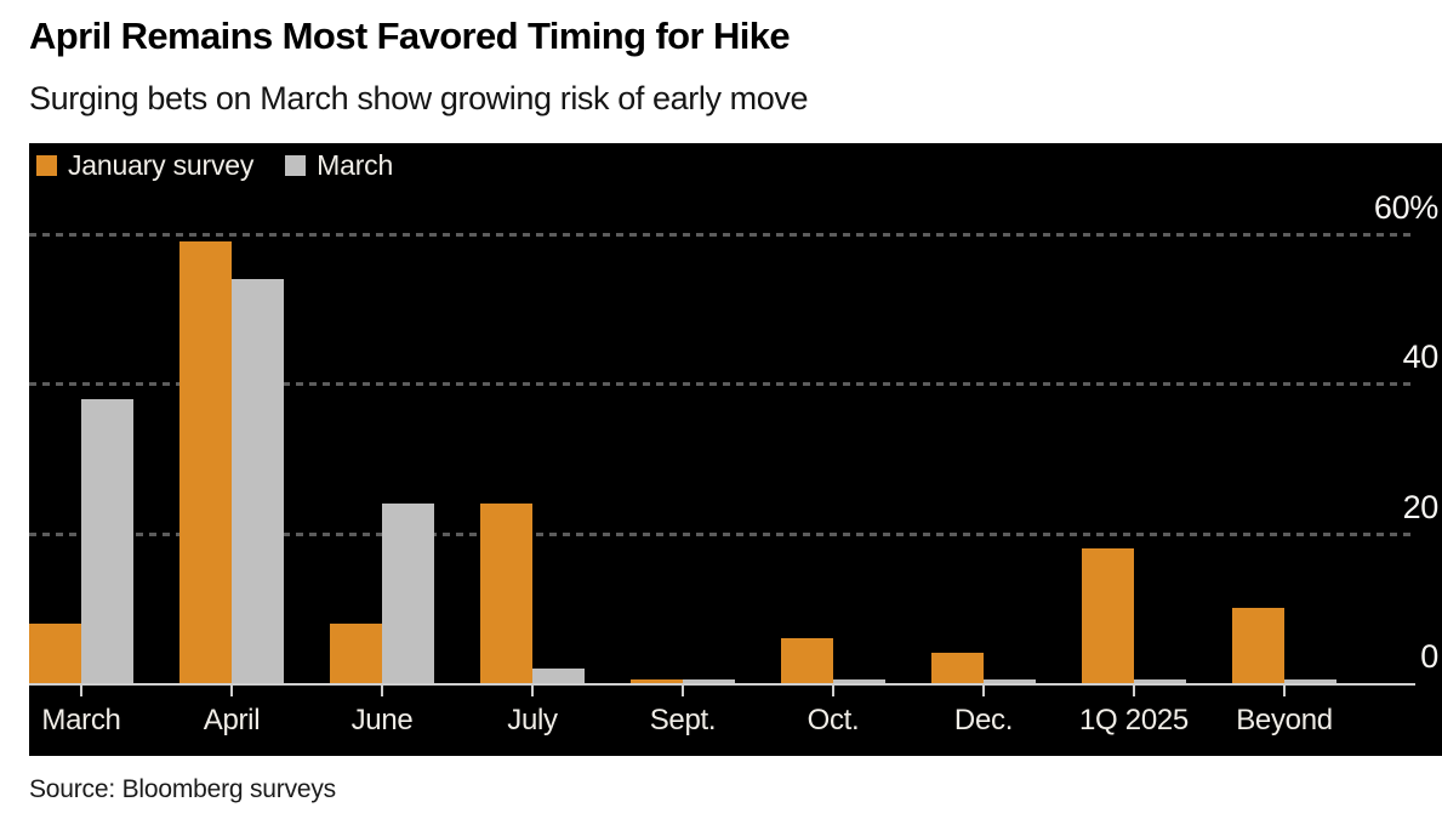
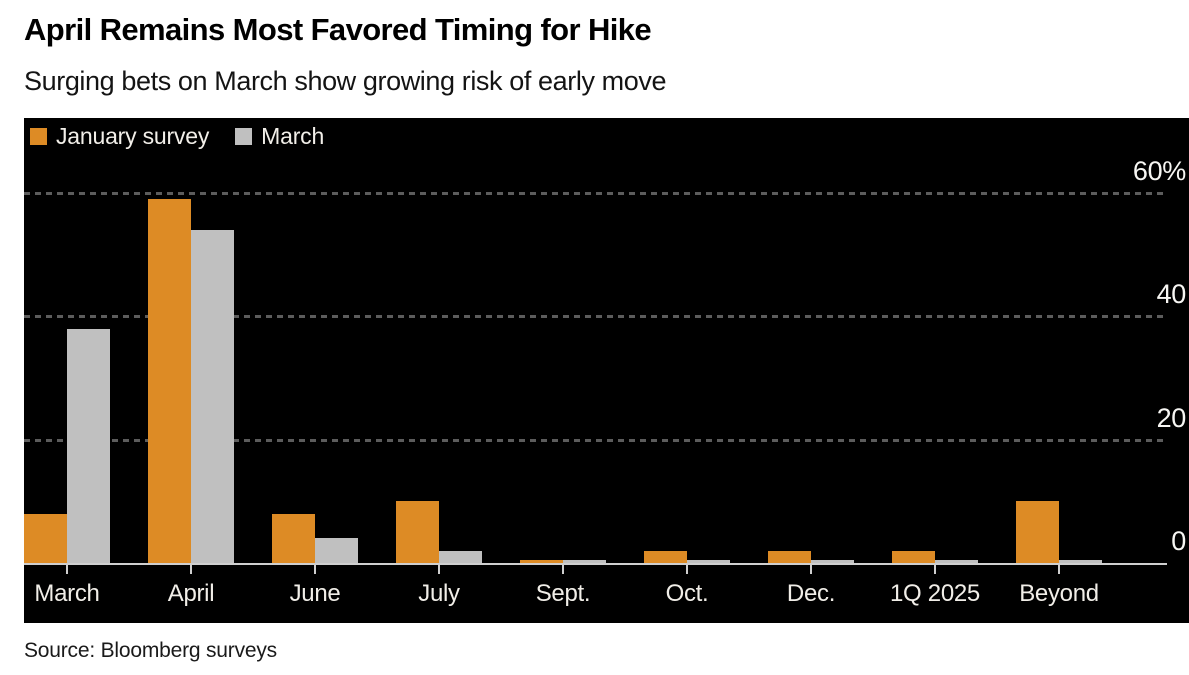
March/June: 24% -> 4%
January survey/July: 24% -> 10%
January survey/Oct.: 6% -> 2%
January survey/Dec.: 4% -> 2%
January survey/1Q 2025: 18% -> 2%
